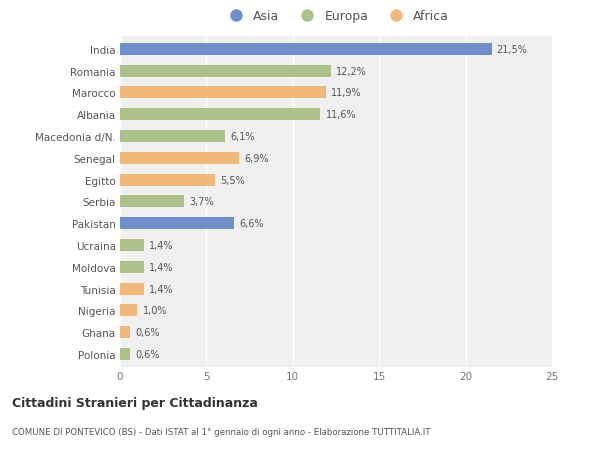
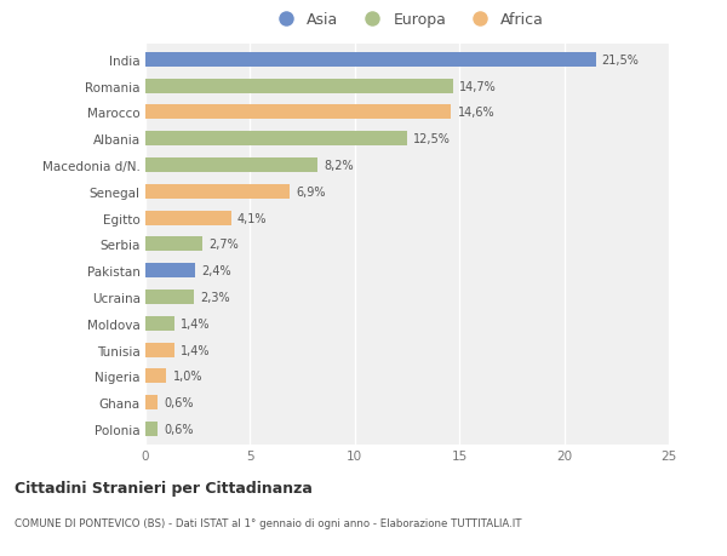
Romania: 12,2% -> 14,7%
Marocco: 11,9% -> 14,6%
Albania: 11,6% -> 12,5%
Macedonia d/N.: 6,1% -> 8,2%
Egitto: 5,5% -> 4,1%
Serbia: 3,7% -> 2,7%
Pakistan: 6,6% -> 2,4%
Ucraina: 1,4% -> 2,3%
